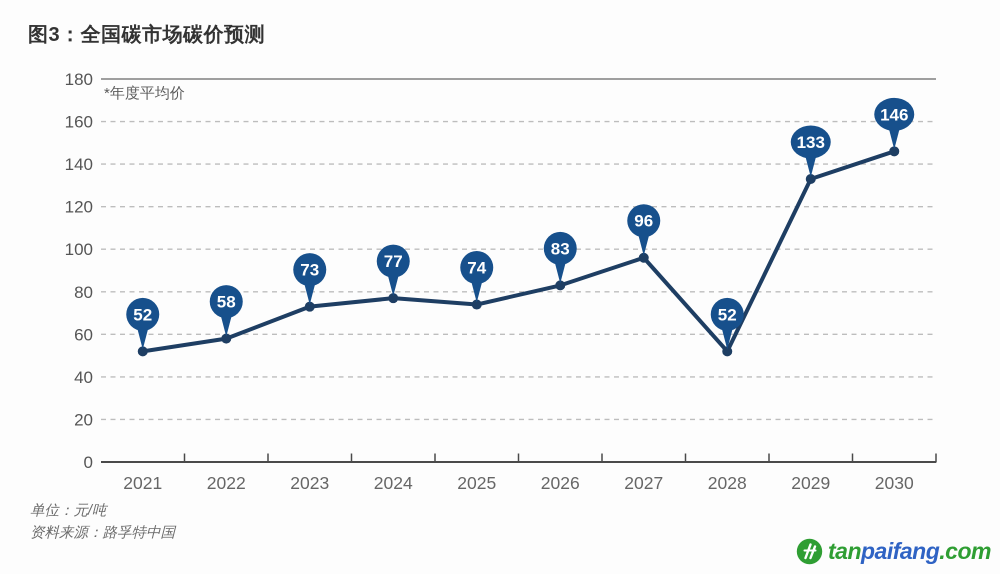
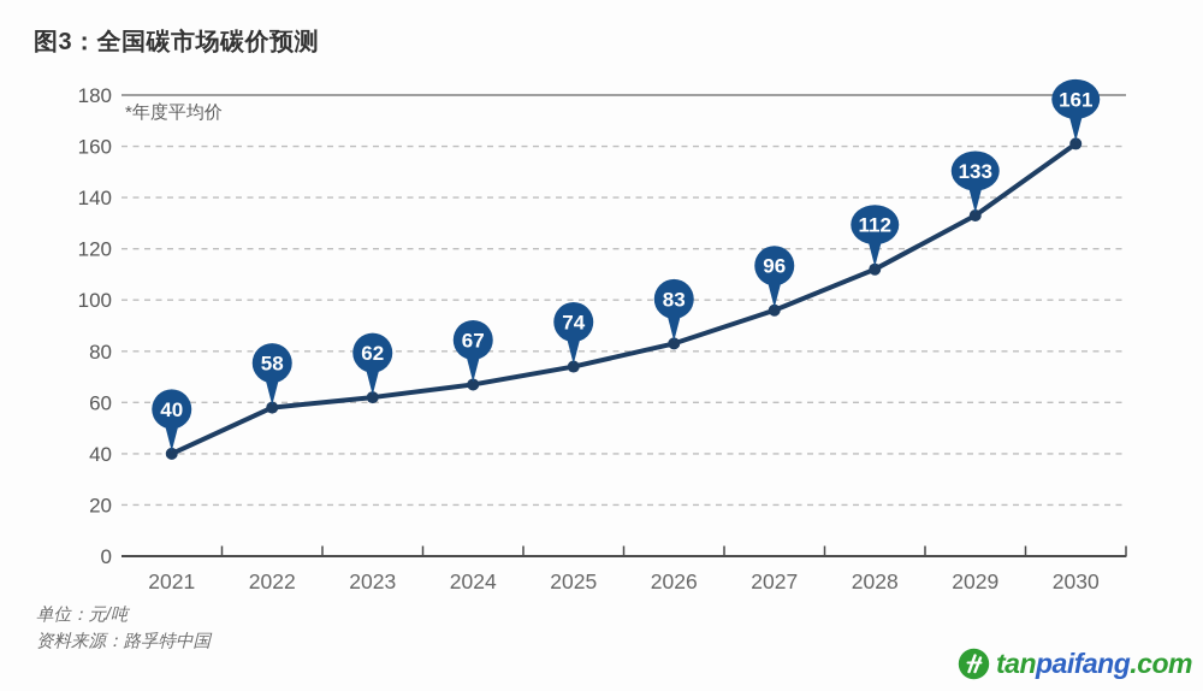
2021: 52 -> 40
2023: 73 -> 62
2024: 77 -> 67
2028: 52 -> 112
2030: 146 -> 161
